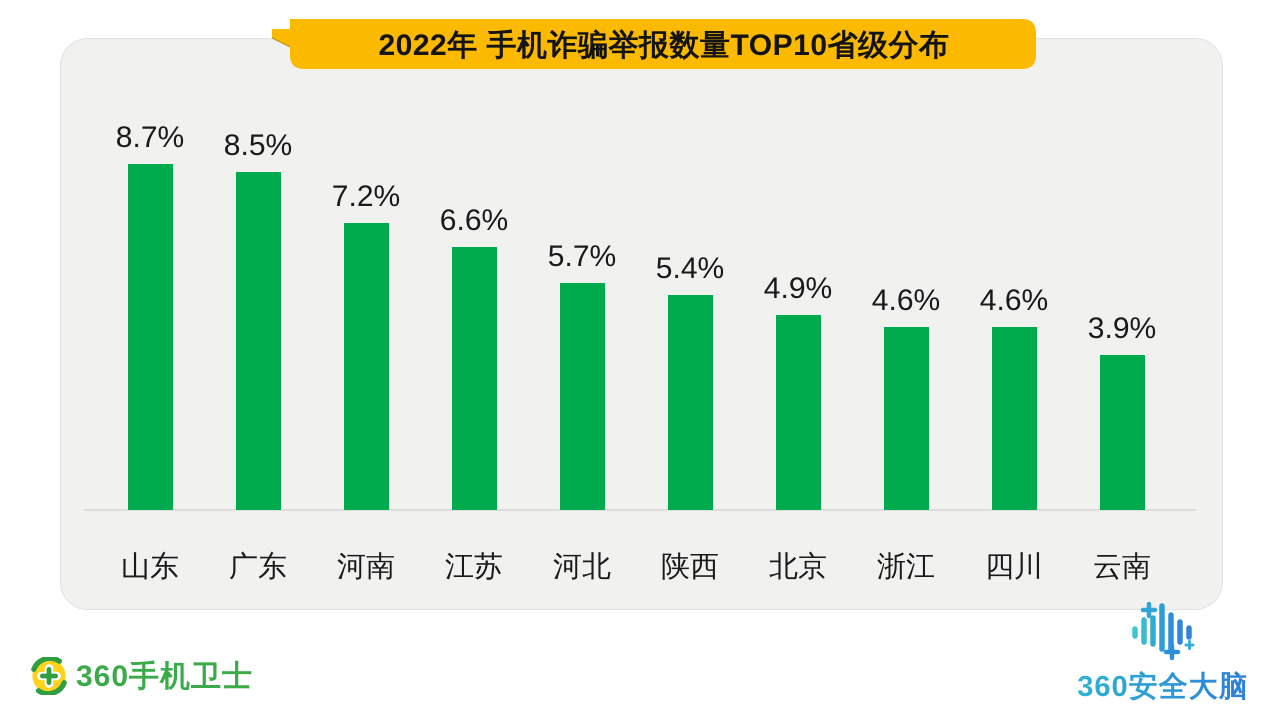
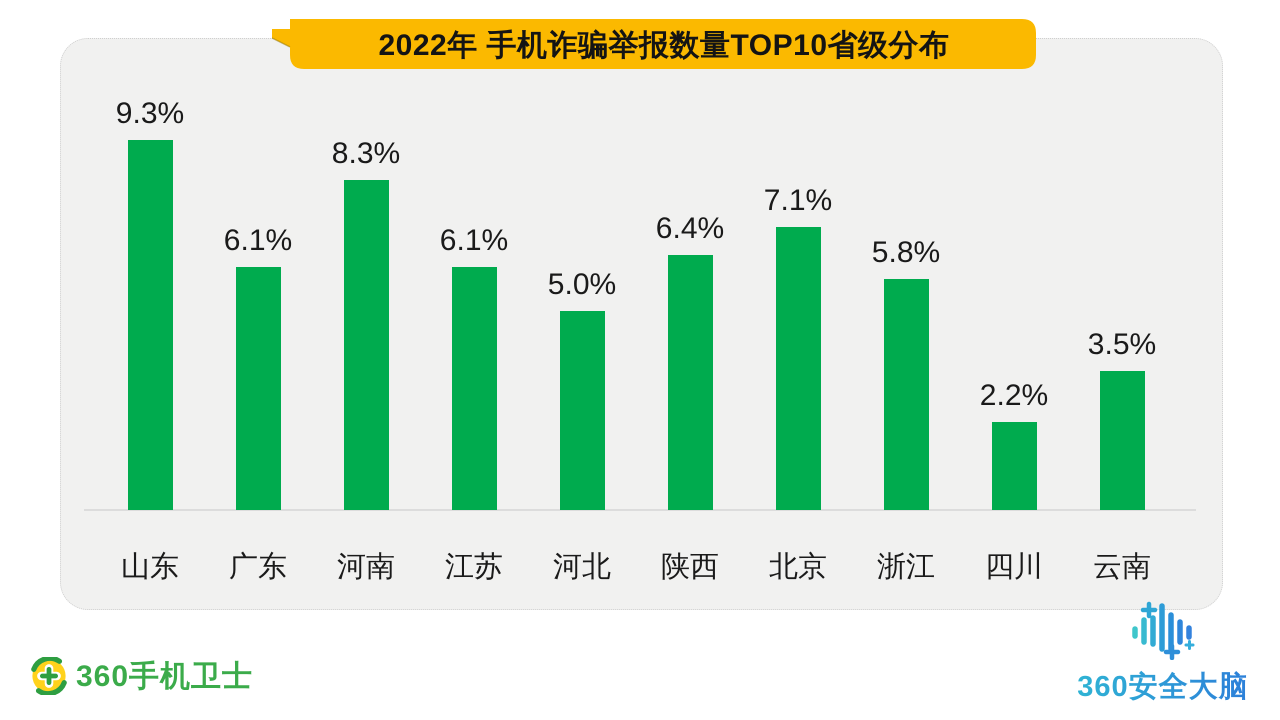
山东: 8.7% -> 9.3%
广东: 8.5% -> 6.1%
河南: 7.2% -> 8.3%
江苏: 6.6% -> 6.1%
河北: 5.7% -> 5.0%
陕西: 5.4% -> 6.4%
北京: 4.9% -> 7.1%
浙江: 4.6% -> 5.8%
四川: 4.6% -> 2.2%
云南: 3.9% -> 3.5%
